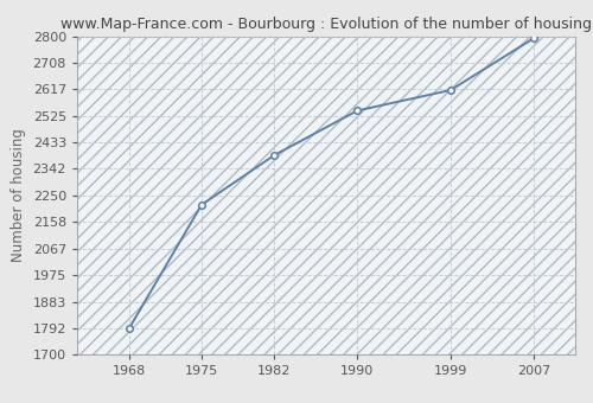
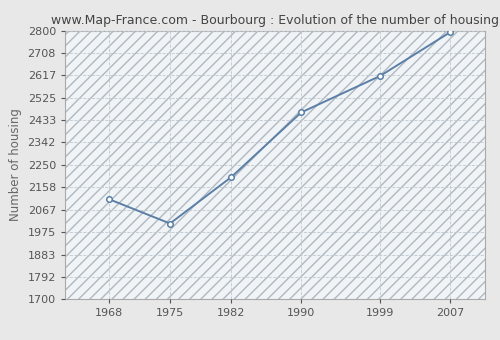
1968: 1790 -> 2110
1975: 2218 -> 2010
1982: 2389 -> 2200
1990: 2543 -> 2465
